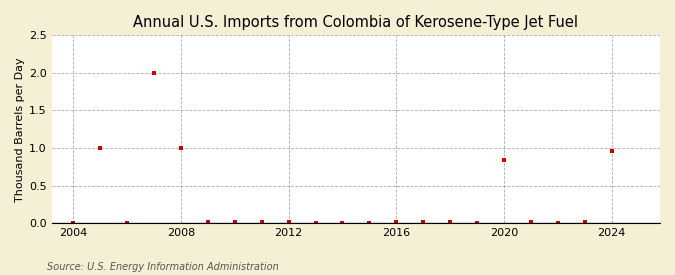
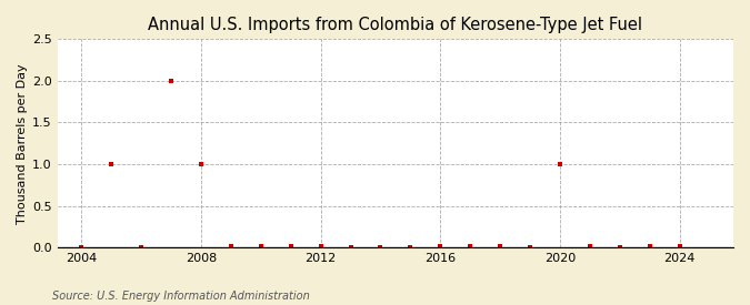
2020: 0.84 -> 1.00
2024: 0.96 -> 0.02
